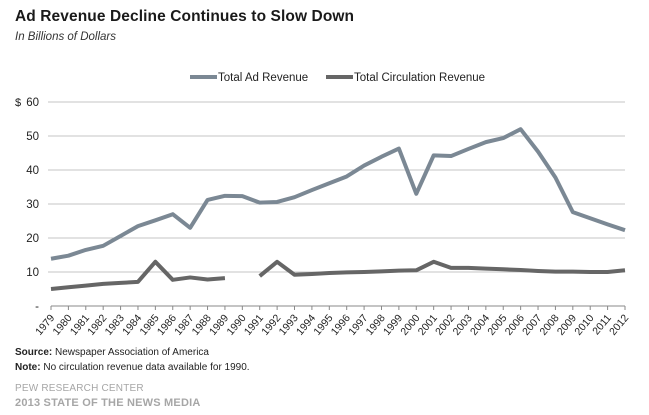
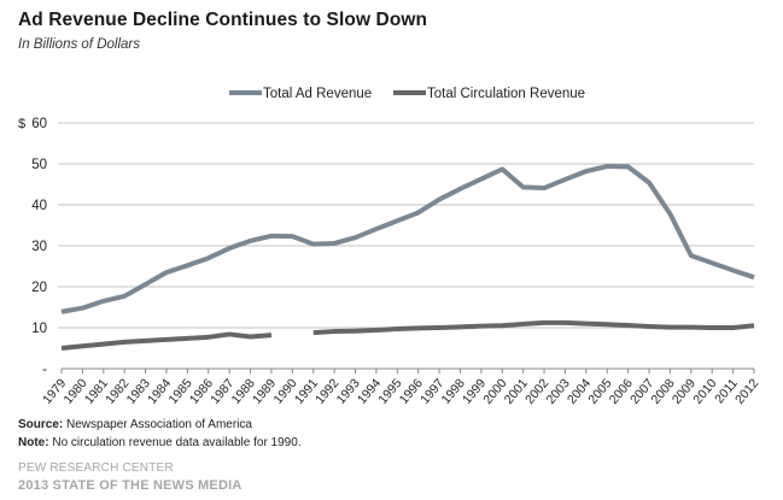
Total Circulation Revenue/1985: 13 -> 7
Total Ad Revenue/1987: 23 -> 29
Total Circulation Revenue/1992: 13 -> 9
Total Ad Revenue/2000: 33 -> 49
Total Circulation Revenue/2001: 13 -> 11
Total Ad Revenue/2006: 52 -> 49
